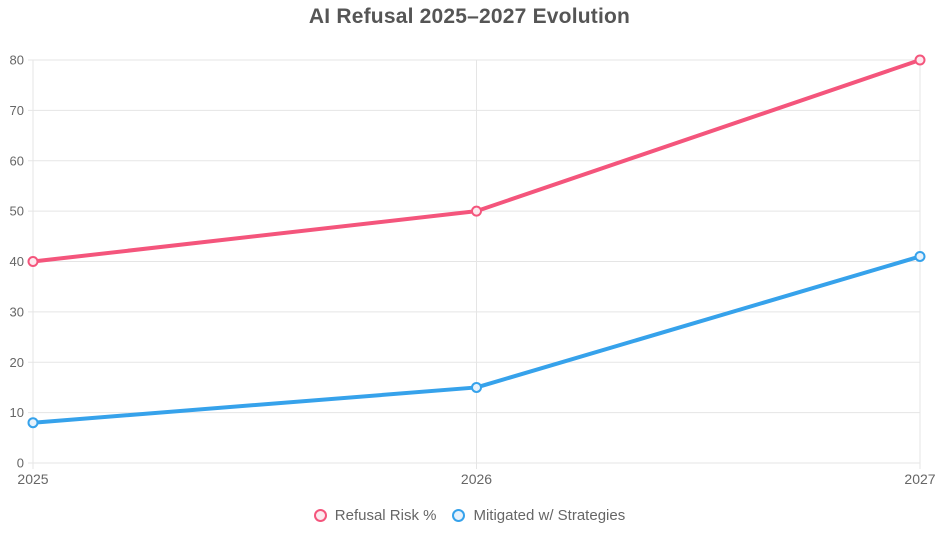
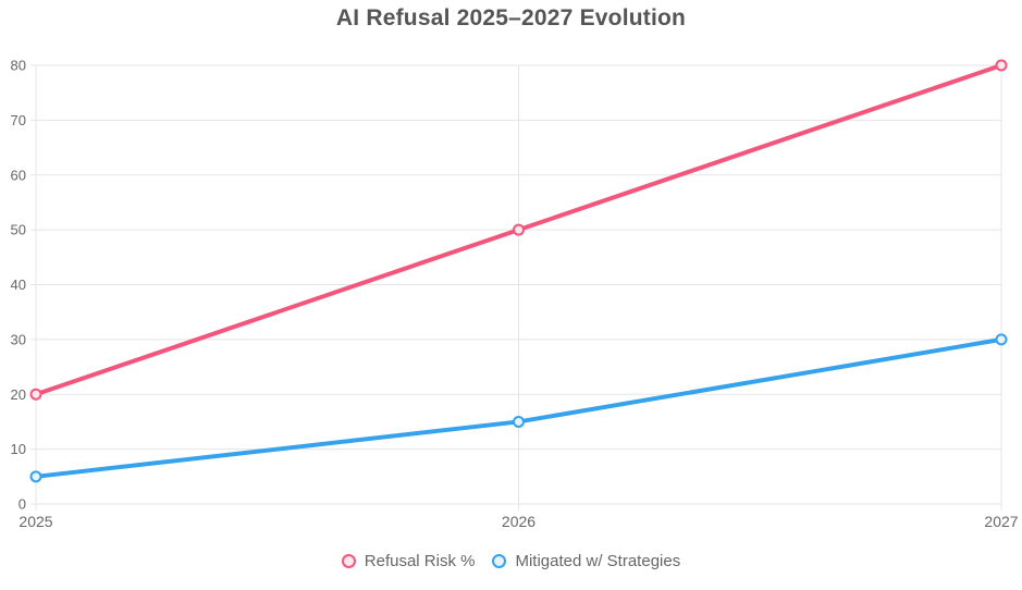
Refusal Risk %/2025: 40 -> 20
Mitigated w/ Strategies/2025: 8 -> 5
Mitigated w/ Strategies/2027: 41 -> 30
